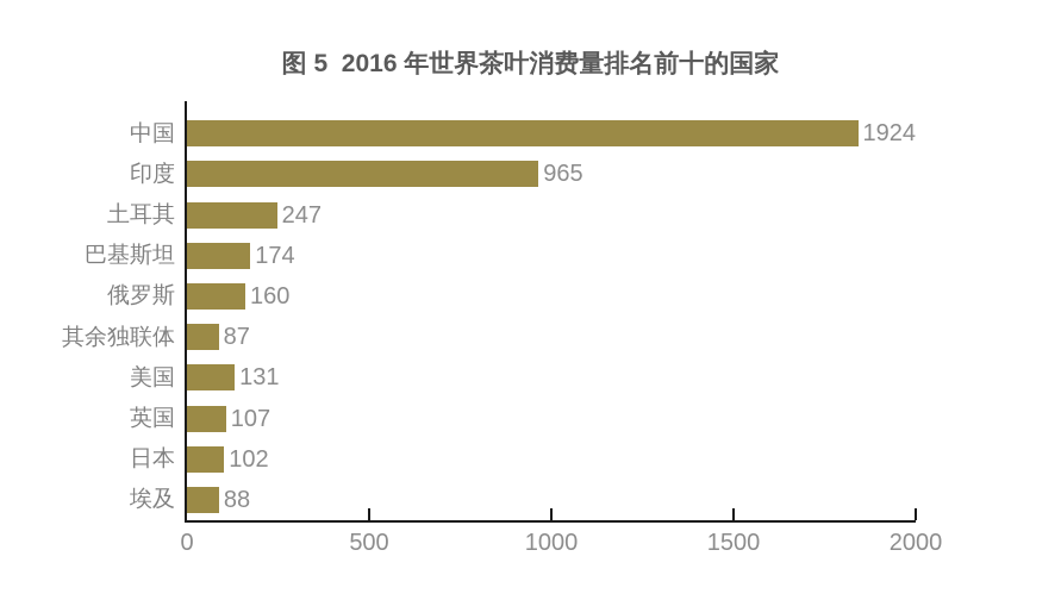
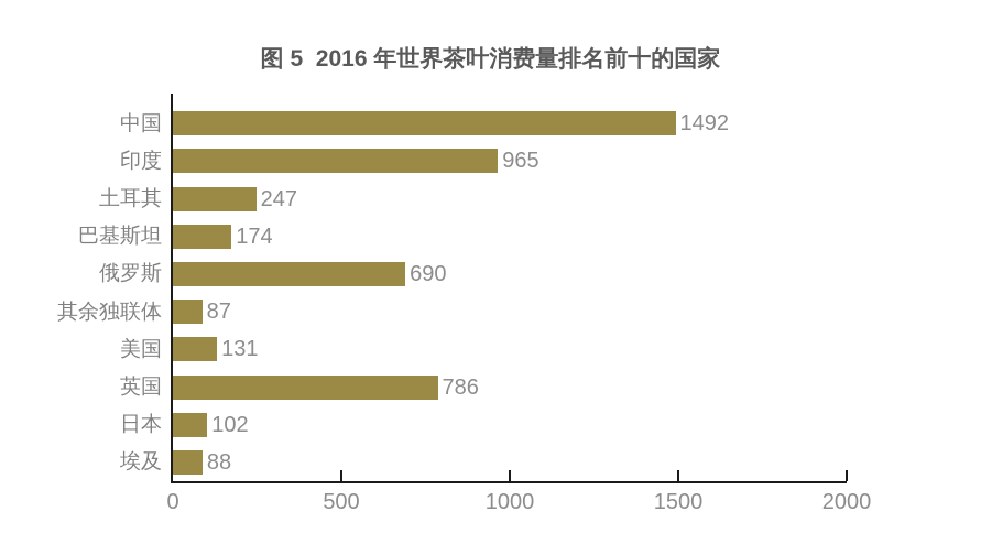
中国: 1924 -> 1492
俄罗斯: 160 -> 690
英国: 107 -> 786
